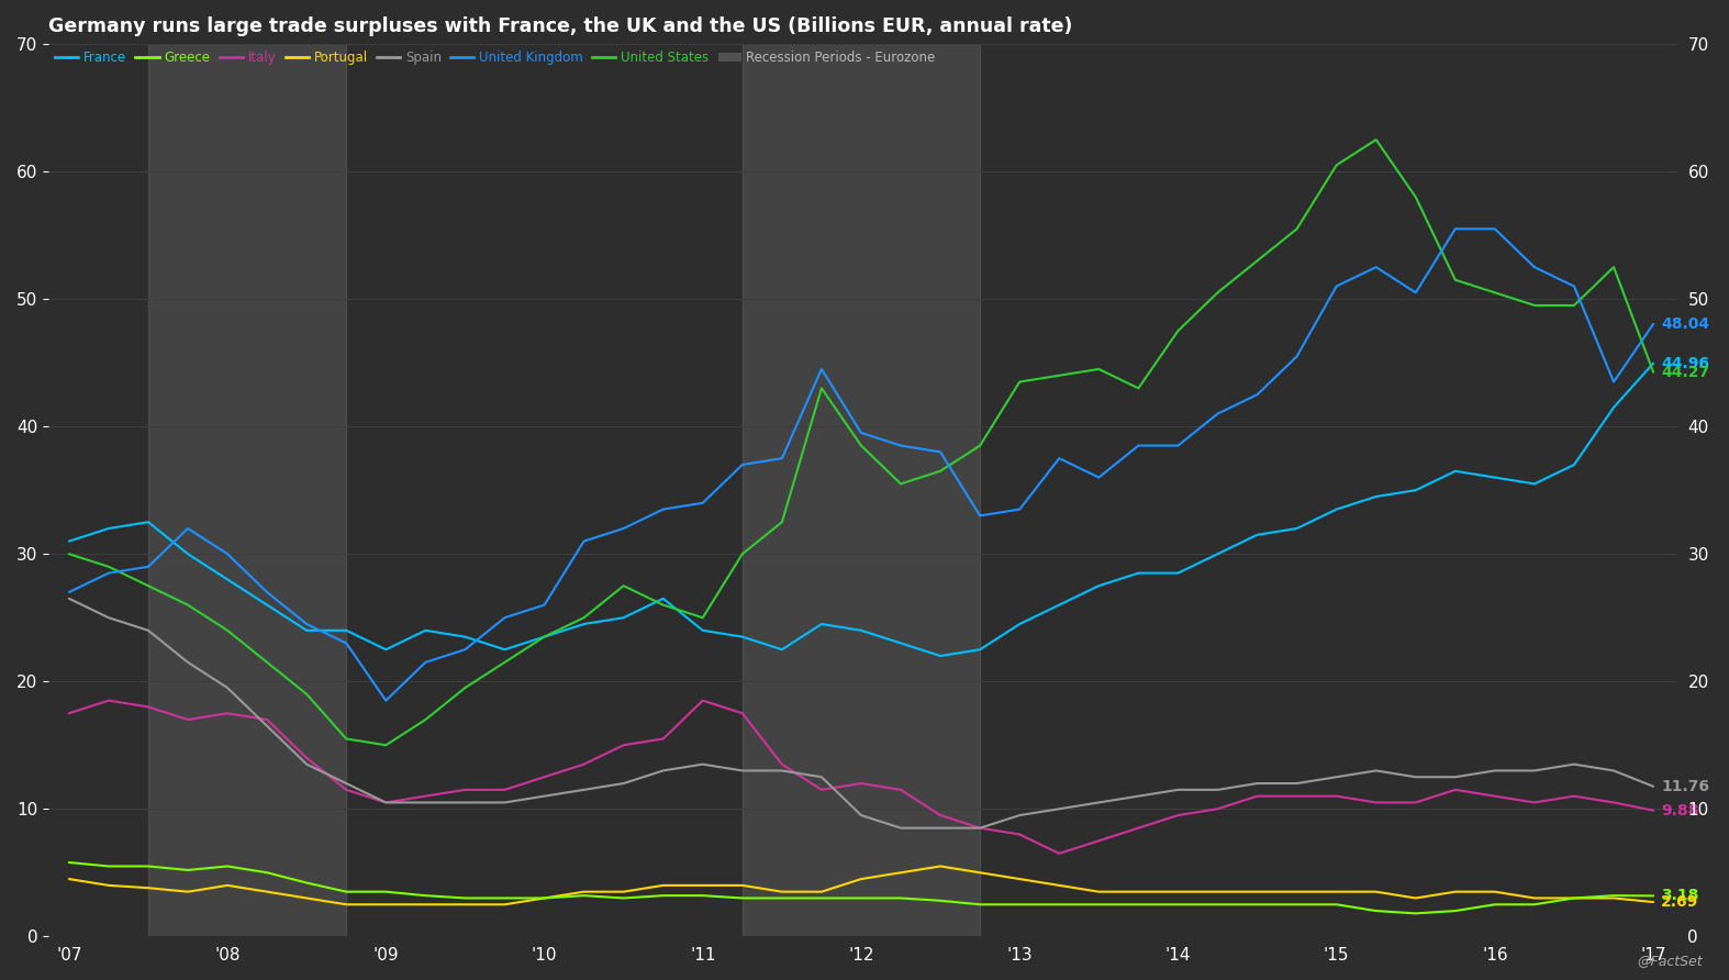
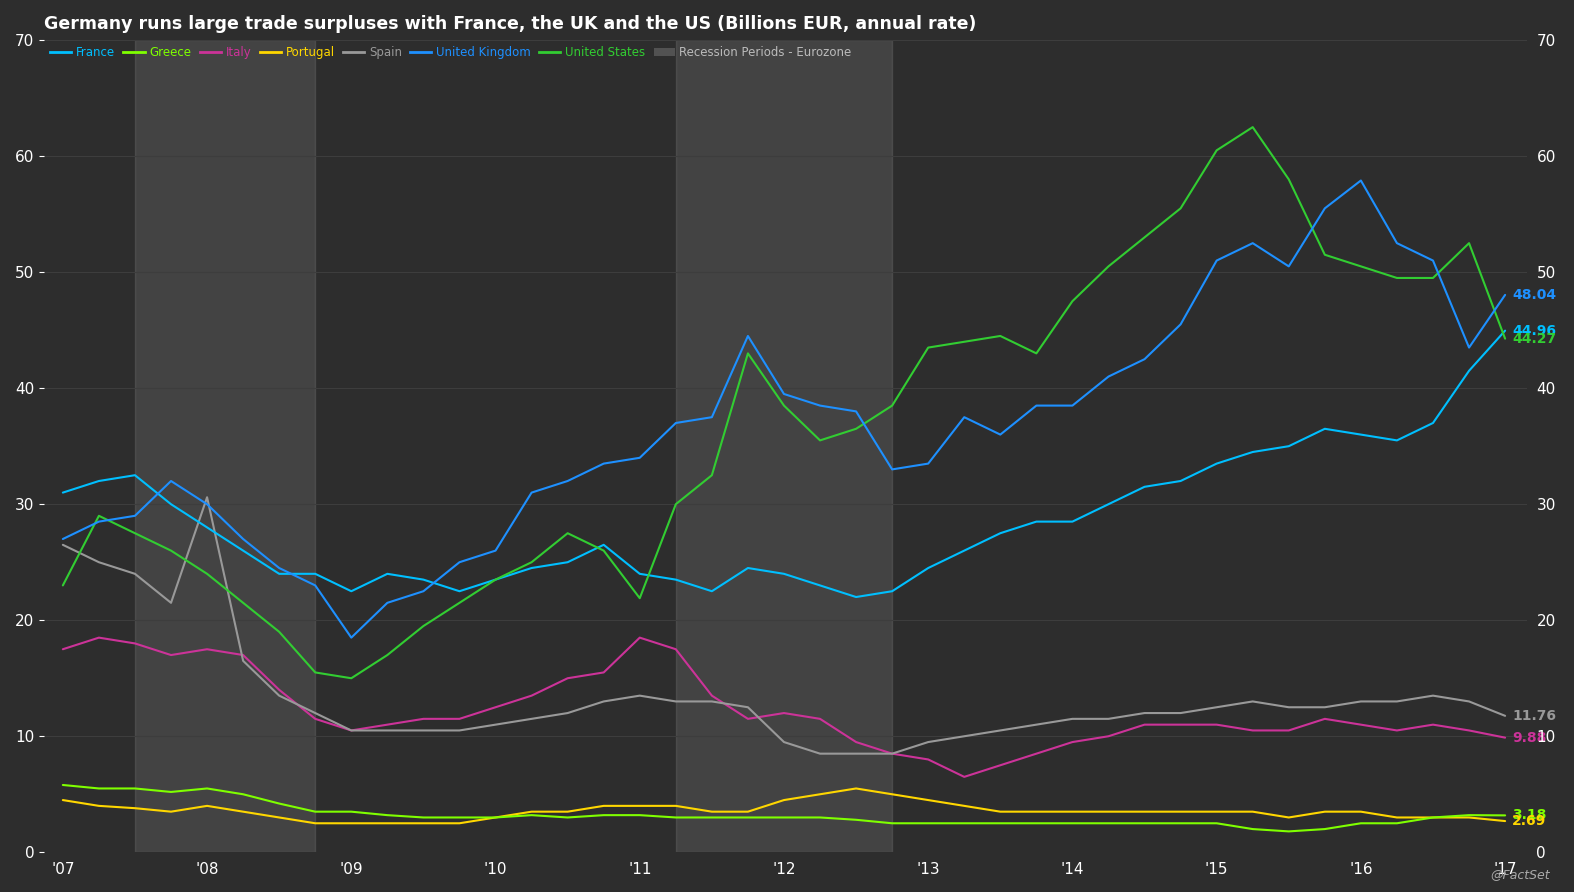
United States/'07: 30.0 -> 23.0
Spain/'08: 19.5 -> 30.6
United States/'11: 25.0 -> 21.9
United Kingdom/'16: 55.5 -> 57.9
